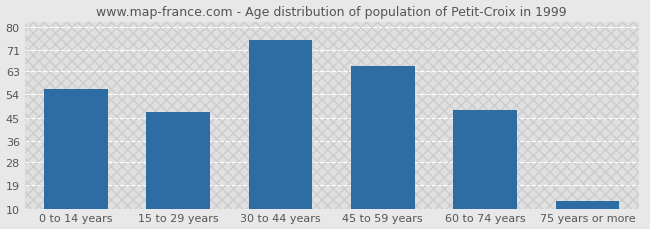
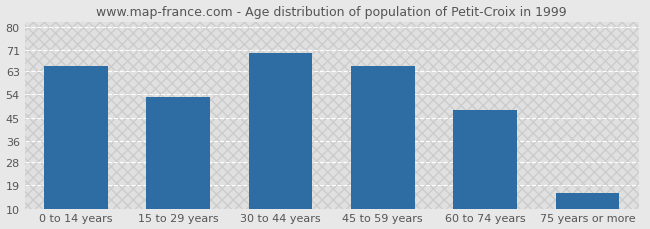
0 to 14 years: 56 -> 65
15 to 29 years: 47 -> 53
30 to 44 years: 75 -> 70
75 years or more: 13 -> 16
